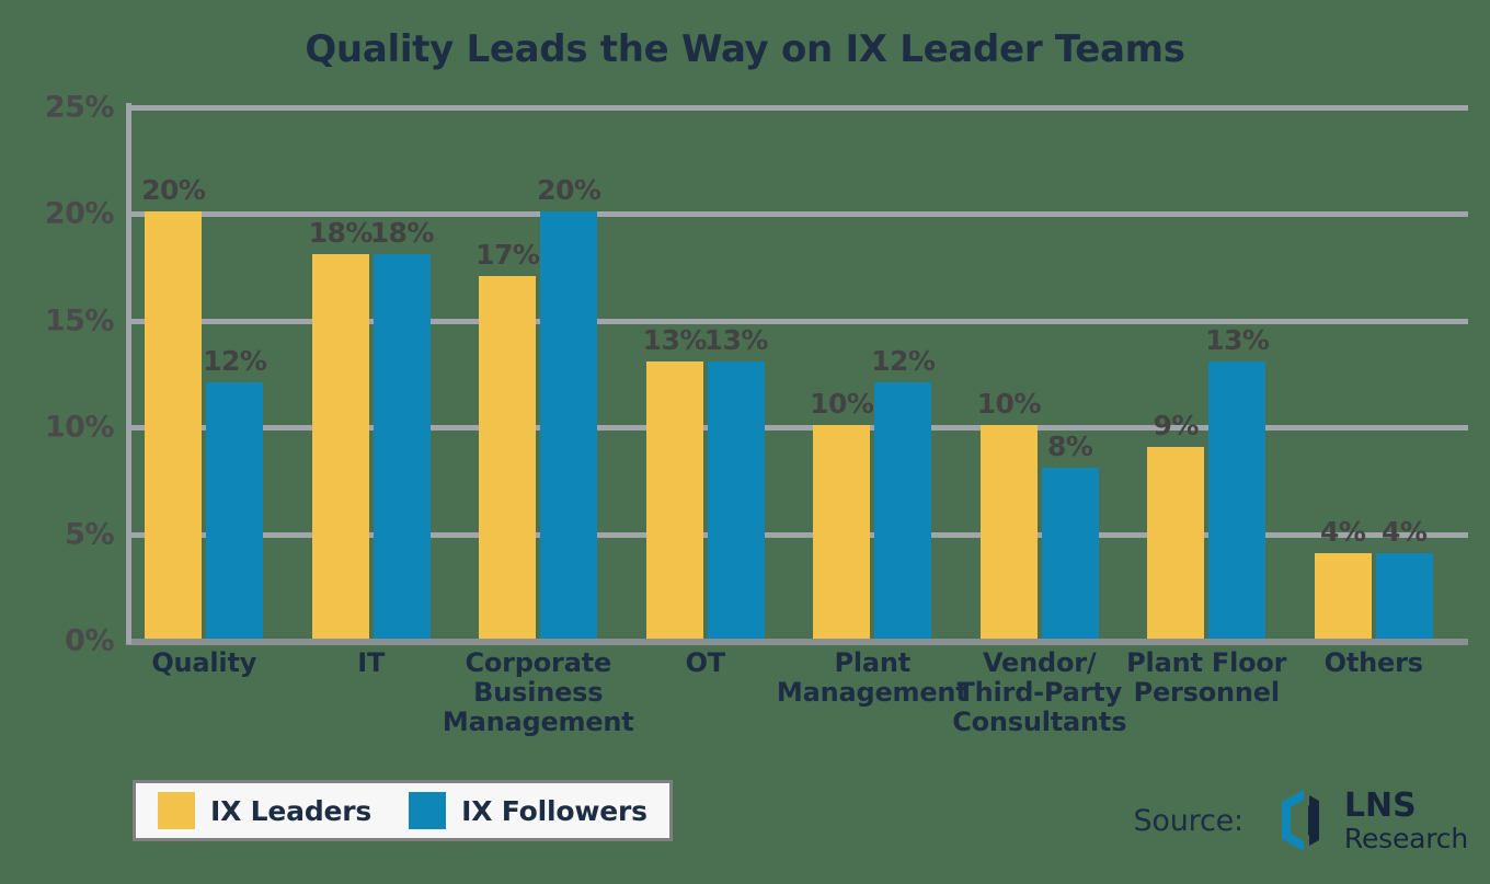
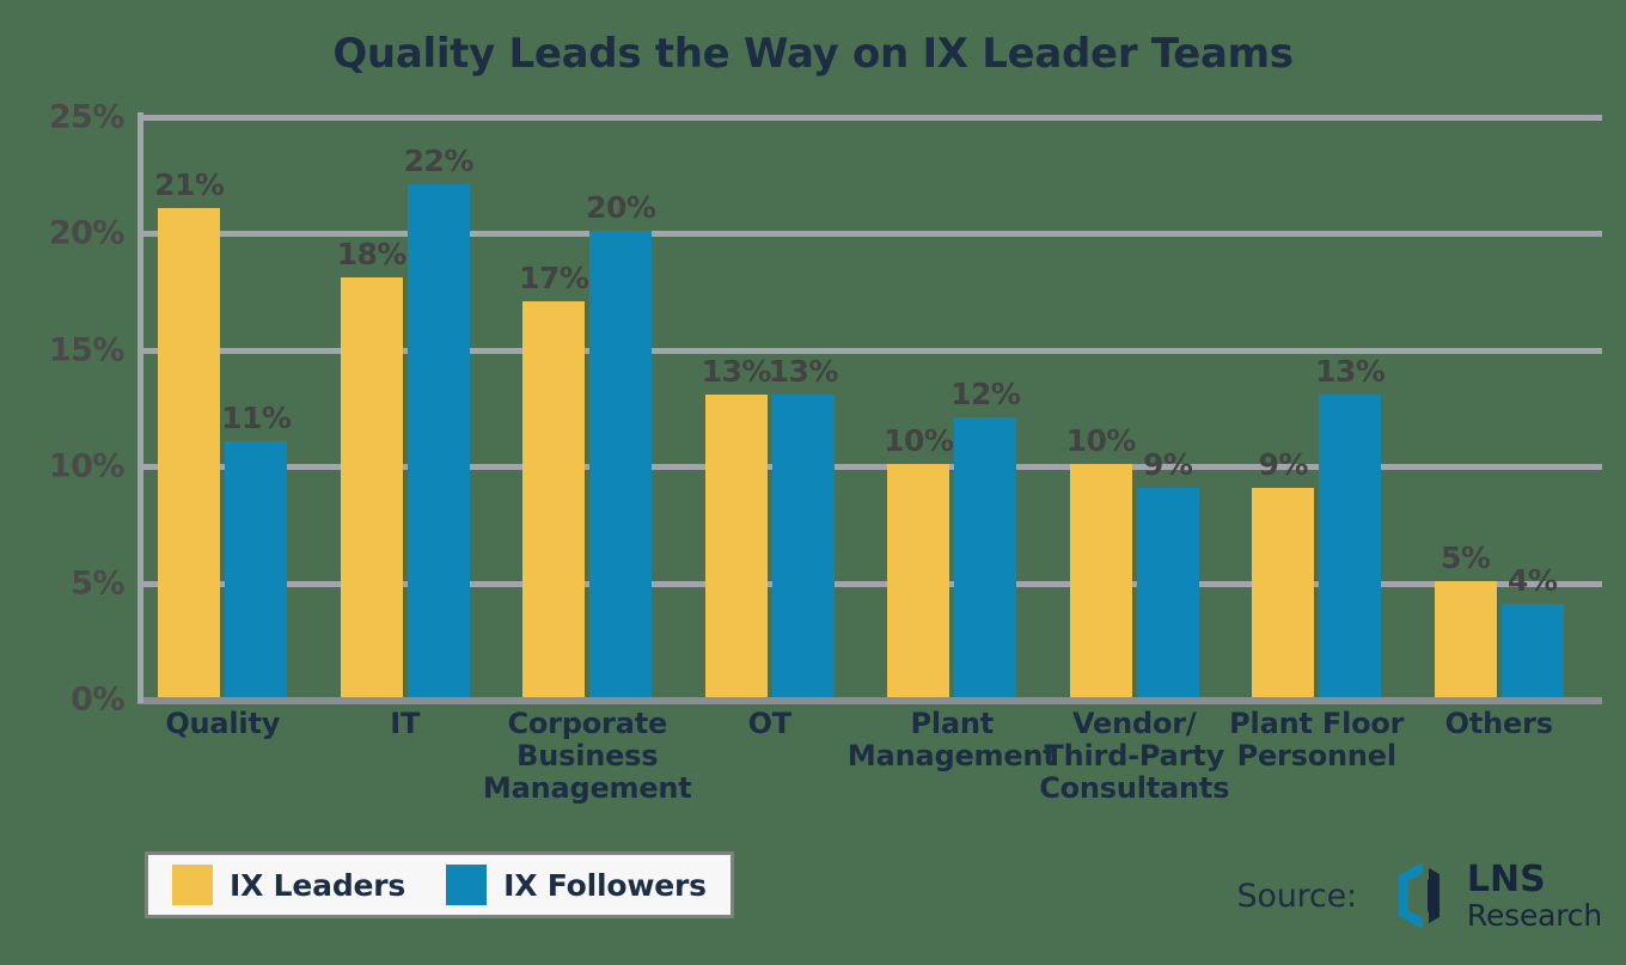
IX Leaders/Quality: 20% -> 21%
IX Followers/Quality: 12% -> 11%
IX Followers/IT: 18% -> 22%
IX Followers/Vendor/Third-Party Consultants: 8% -> 9%
IX Leaders/Others: 4% -> 5%
